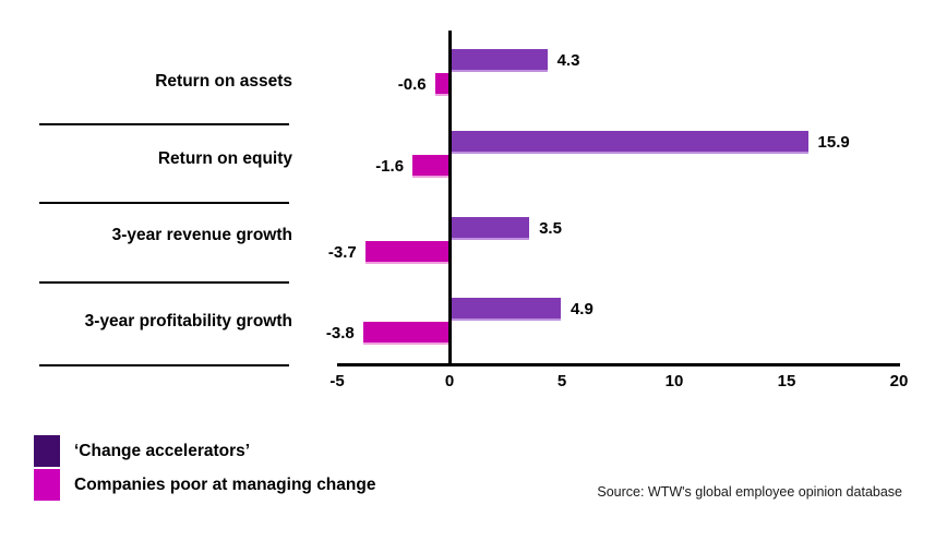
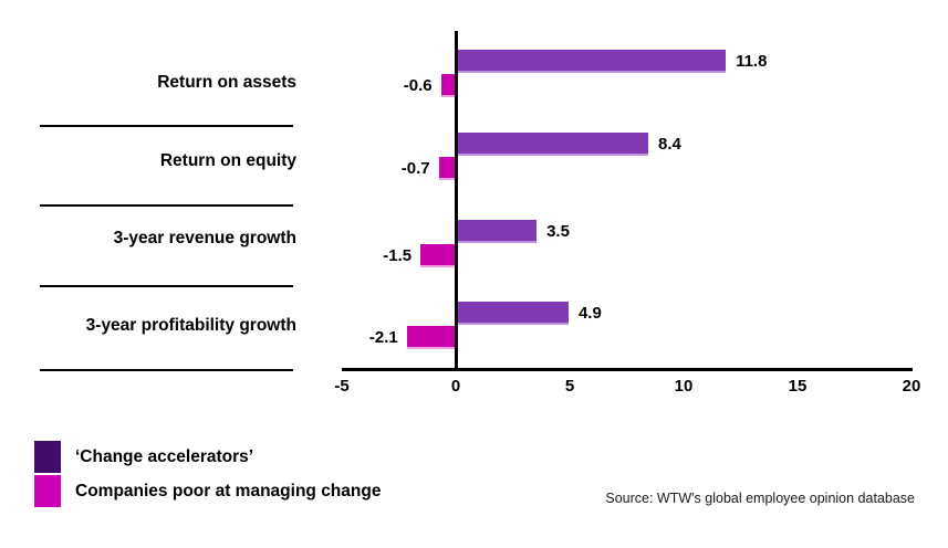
‘Change accelerators’/Return on assets: 4.3 -> 11.8
‘Change accelerators’/Return on equity: 15.9 -> 8.4
Companies poor at managing change/Return on equity: -1.6 -> -0.7
Companies poor at managing change/3-year revenue growth: -3.7 -> -1.5
Companies poor at managing change/3-year profitability growth: -3.8 -> -2.1
